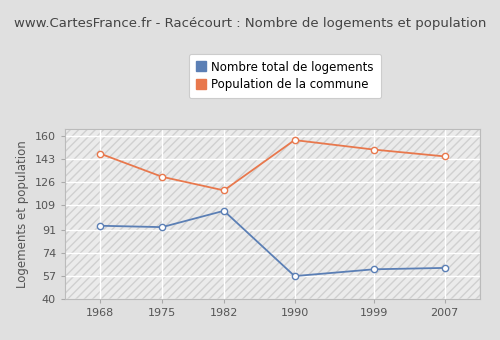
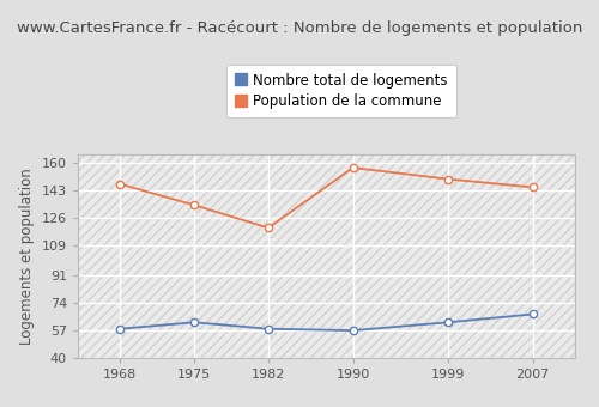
Nombre total de logements/1968: 94 -> 58
Nombre total de logements/1975: 93 -> 62
Population de la commune/1975: 130 -> 134
Nombre total de logements/1982: 105 -> 58
Nombre total de logements/2007: 63 -> 67
